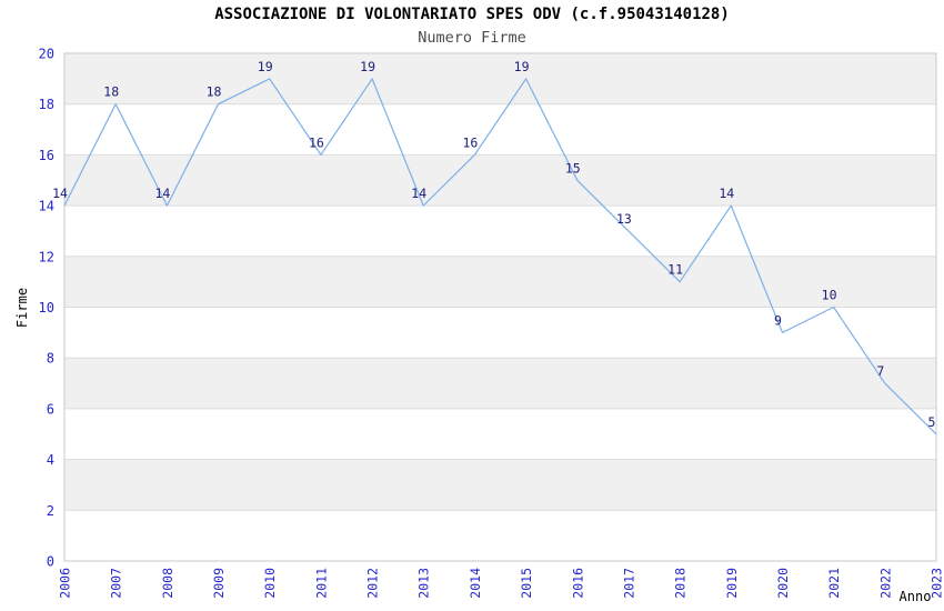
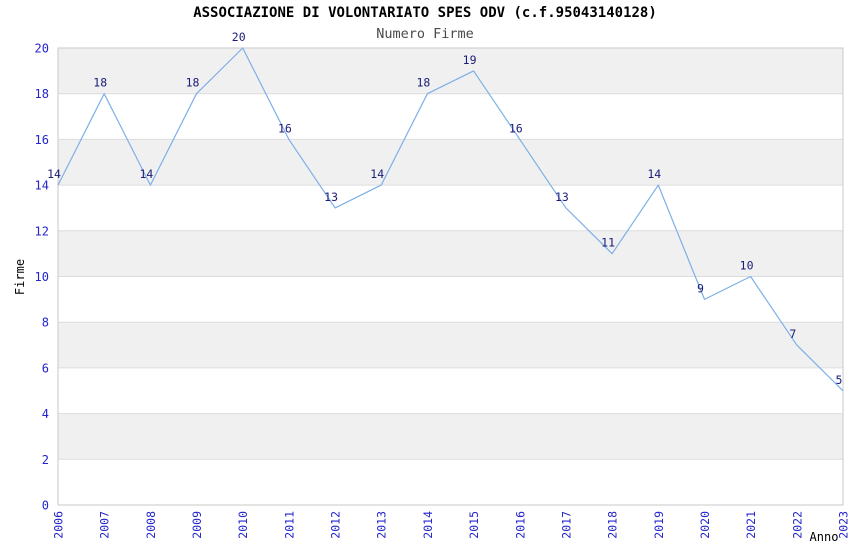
2010: 19 -> 20
2012: 19 -> 13
2014: 16 -> 18
2016: 15 -> 16
